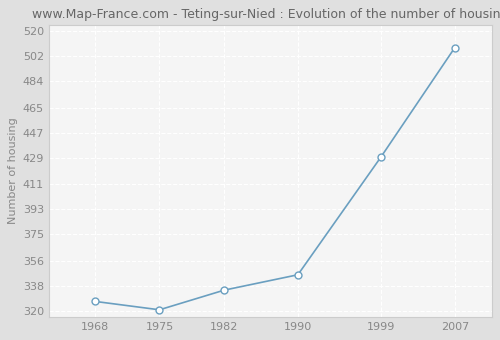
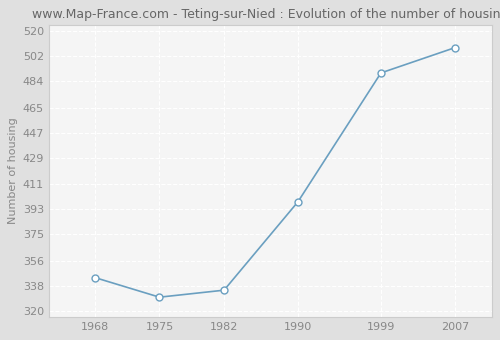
1968: 327 -> 344
1975: 321 -> 330
1990: 346 -> 398
1999: 430 -> 490
